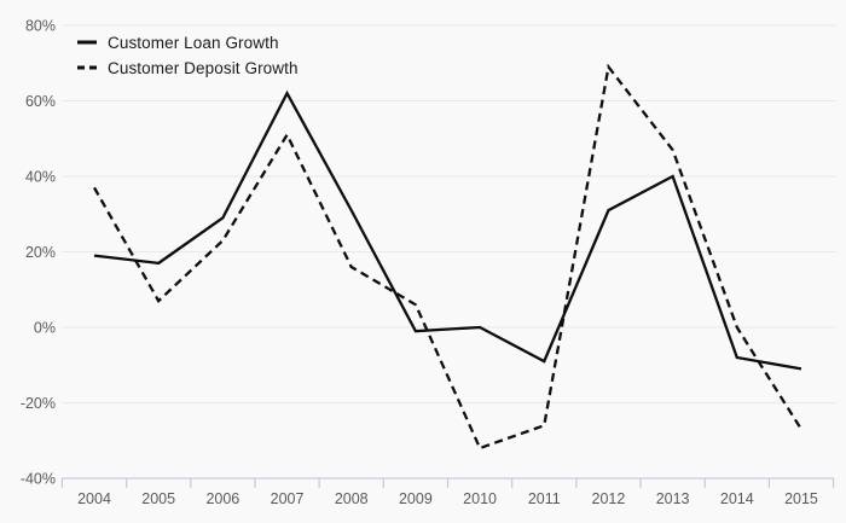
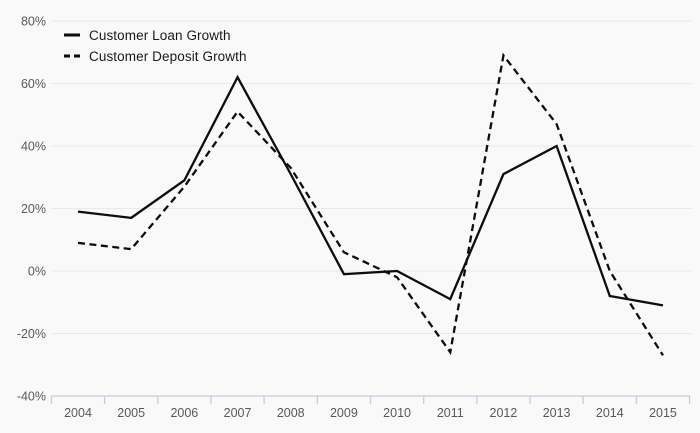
Customer Deposit Growth/2004: 37% -> 9%
Customer Deposit Growth/2006: 23% -> 27%
Customer Deposit Growth/2008: 16% -> 33%
Customer Deposit Growth/2010: -32% -> -2%
